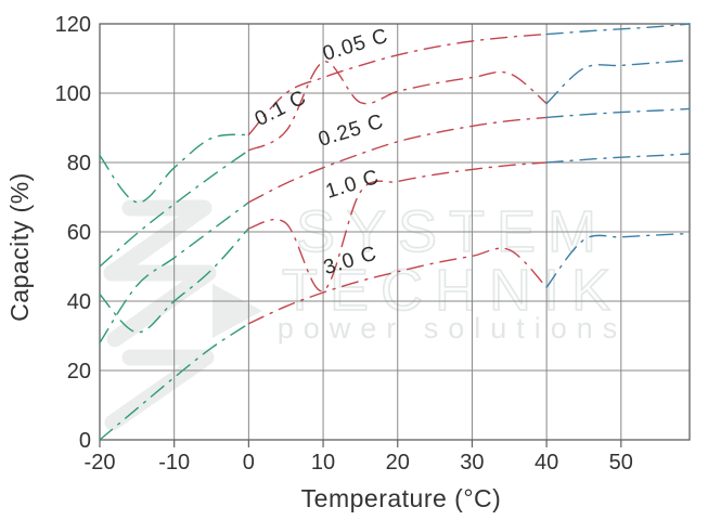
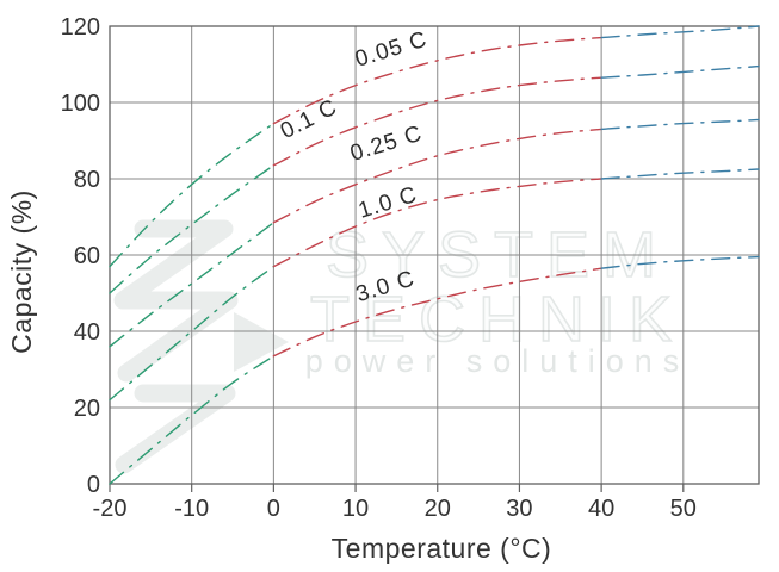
0.05 C/-20: 82 -> 57
0.25 C/-20: 28 -> 36
1.0 C/-20: 42 -> 22
0.05 C/0: 88 -> 94
1.0 C/0: 61 -> 57
0.1 C/10: 109 -> 94
1.0 C/10: 43 -> 68
0.1 C/40: 97 -> 106
3.0 C/40: 44 -> 56
